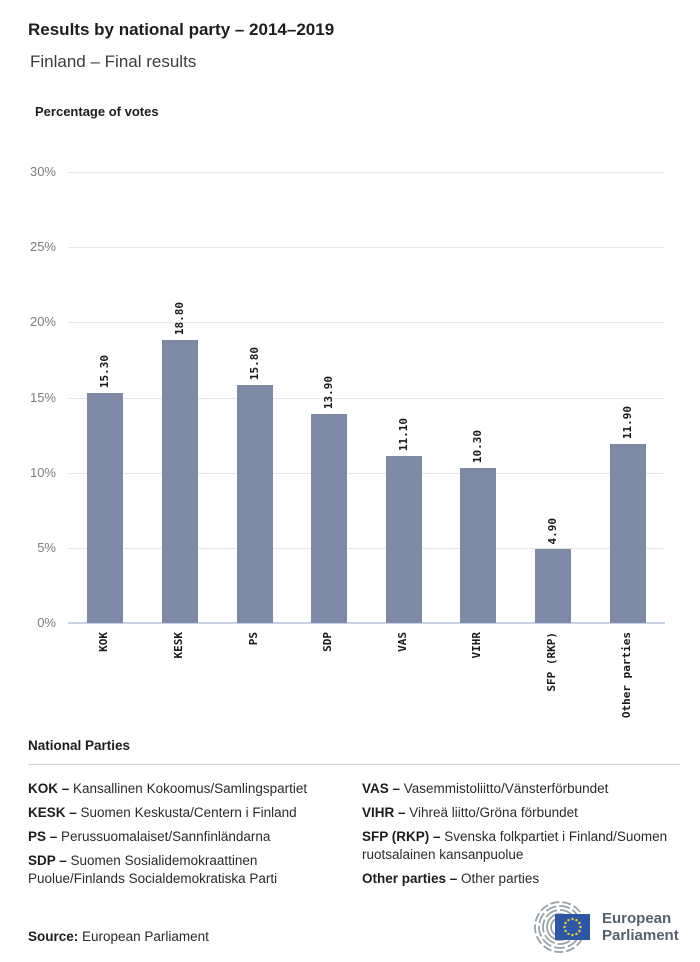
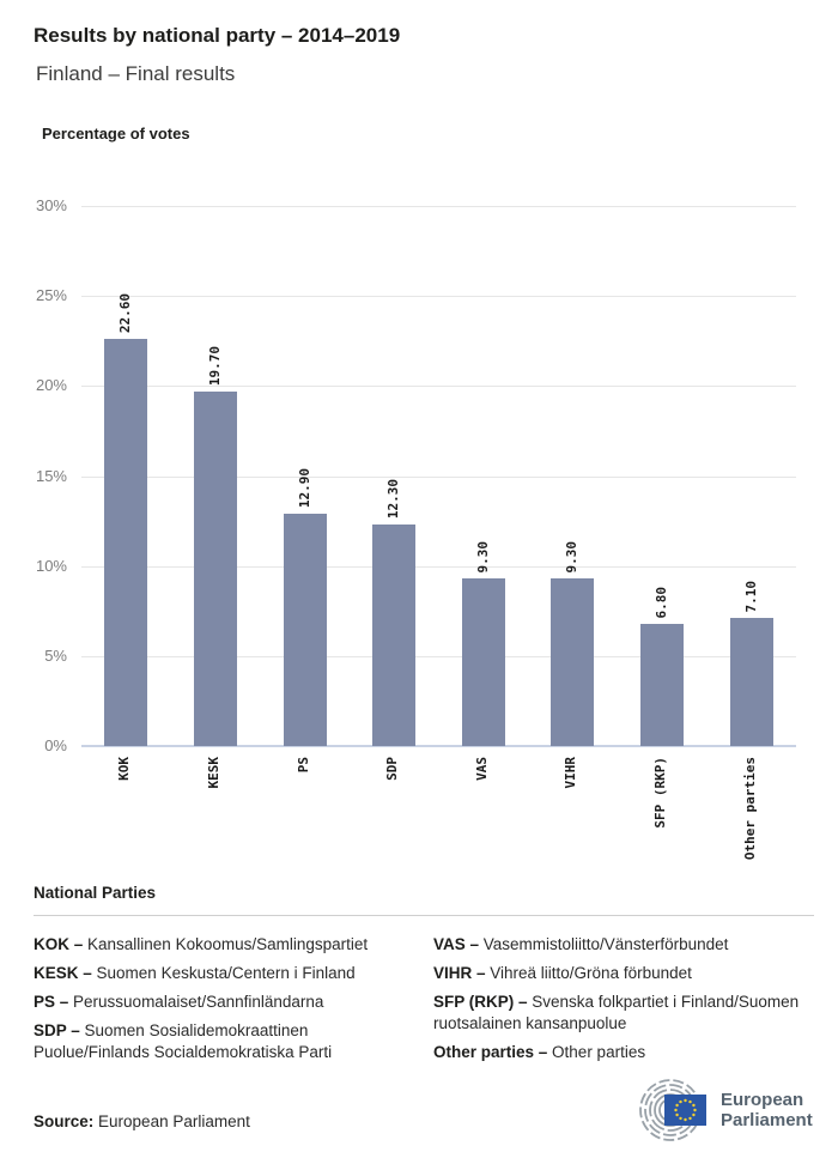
KOK: 15.30 -> 22.60
KESK: 18.80 -> 19.70
PS: 15.80 -> 12.90
SDP: 13.90 -> 12.30
VAS: 11.10 -> 9.30
VIHR: 10.30 -> 9.30
SFP (RKP): 4.90 -> 6.80
Other parties: 11.90 -> 7.10
